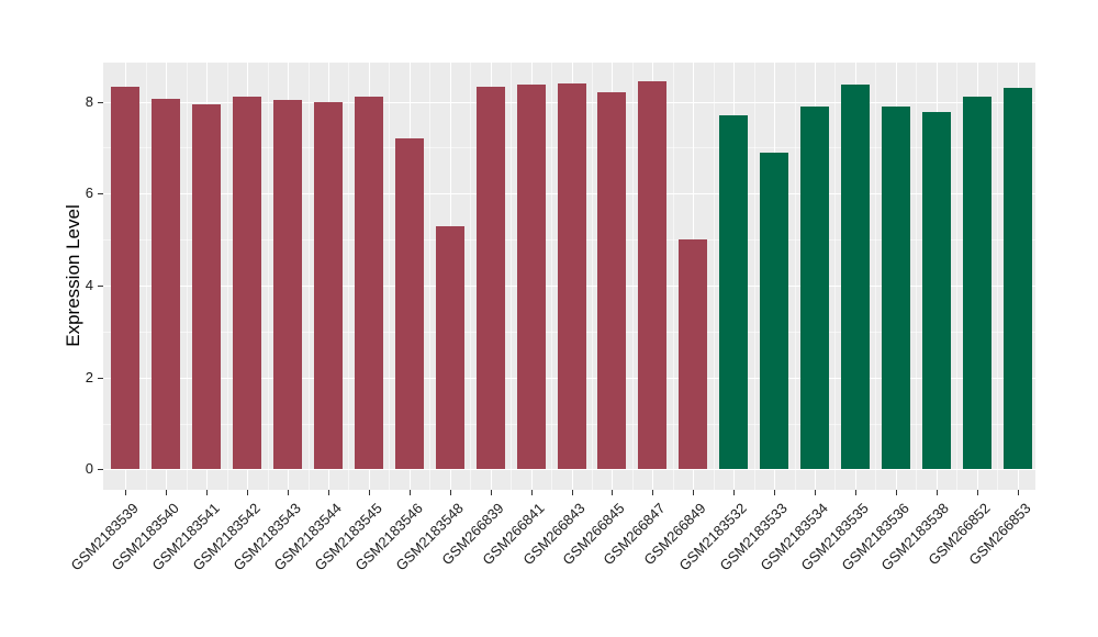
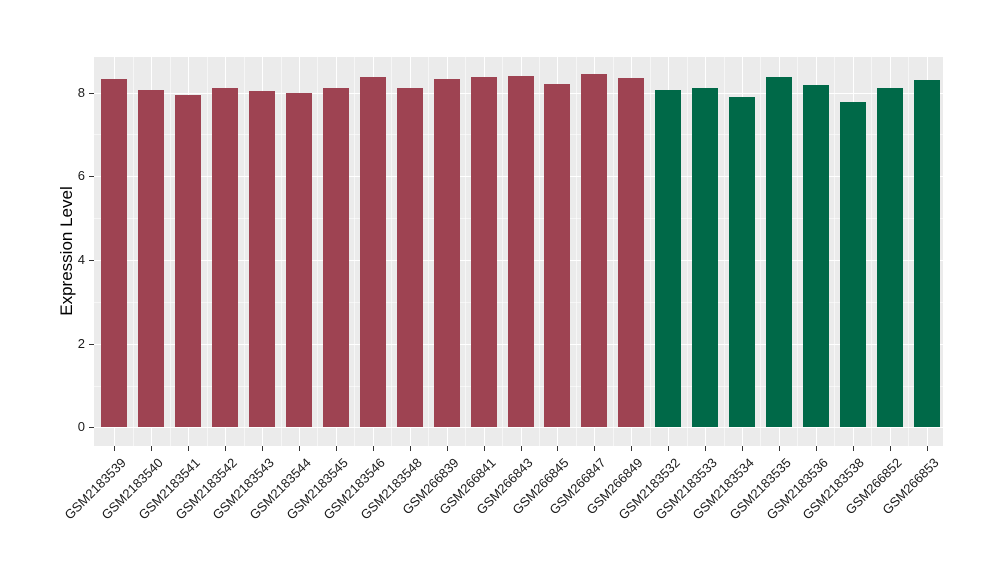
GSM2183546: 7.2 -> 8.4
GSM2183548: 5.3 -> 8.1
GSM266849: 5.0 -> 8.4
GSM2183532: 7.7 -> 8.1
GSM2183533: 6.9 -> 8.1
GSM2183536: 7.9 -> 8.2
